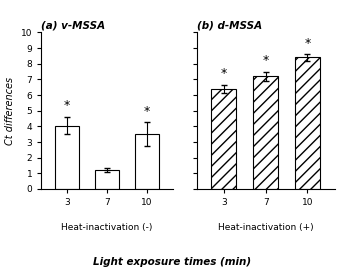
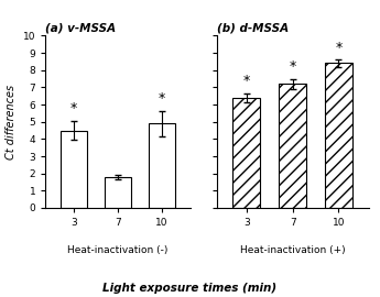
(a) v-MSSA/3: 4.0 -> 4.5
(a) v-MSSA/7: 1.2 -> 1.8
(a) v-MSSA/10: 3.5 -> 4.9
